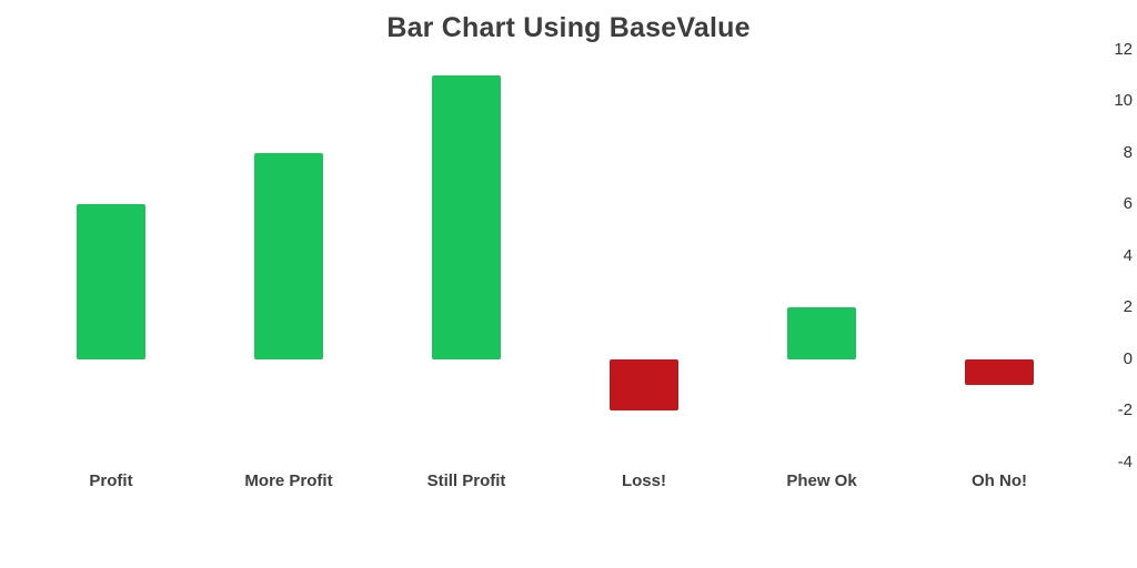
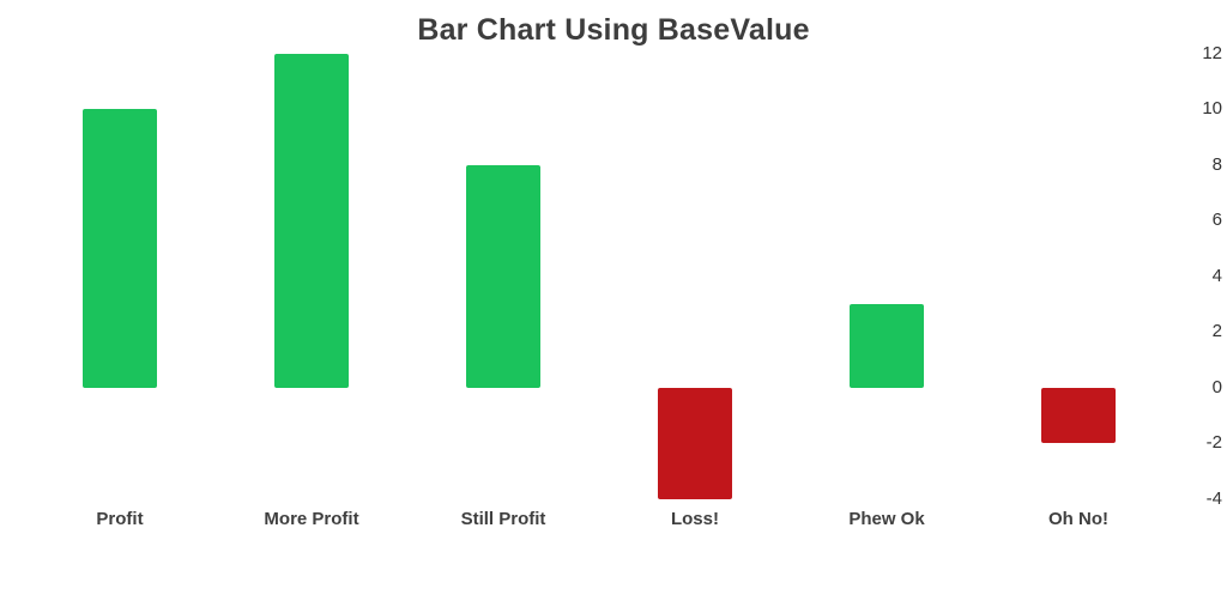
Profit: 6 -> 10
More Profit: 8 -> 12
Still Profit: 11 -> 8
Loss!: -2 -> -4
Phew Ok: 2 -> 3
Oh No!: -1 -> -2
